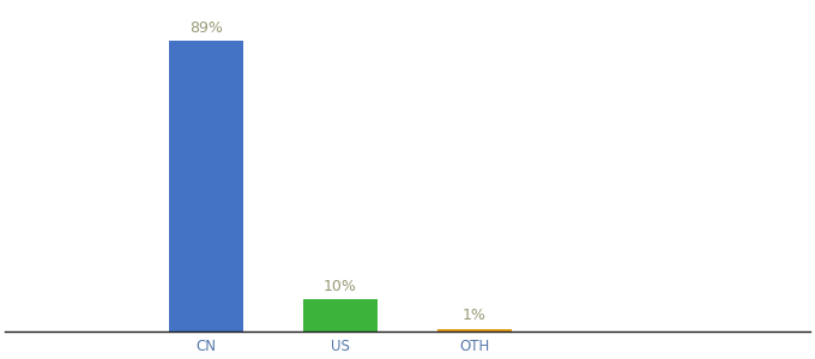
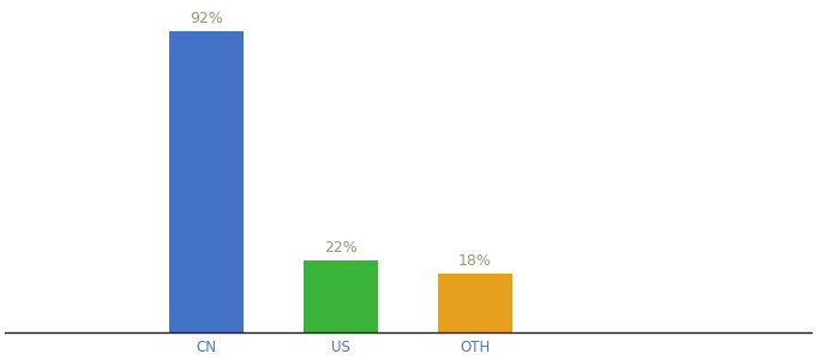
CN: 89% -> 92%
US: 10% -> 22%
OTH: 1% -> 18%
